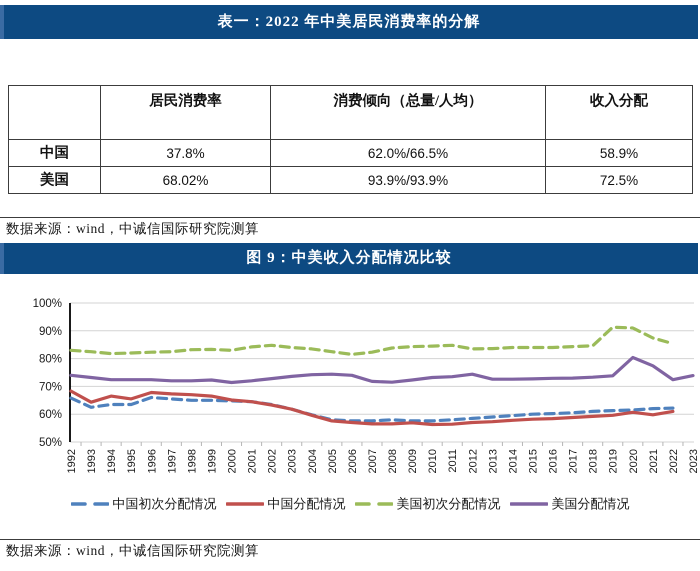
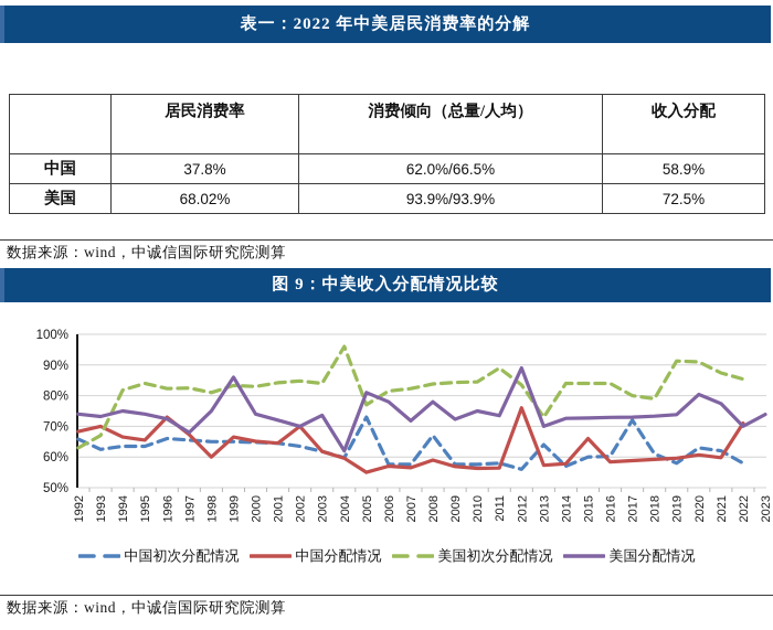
美国初次分配情况/1992: 83% -> 63%
中国分配情况/1993: 64% -> 70%
美国初次分配情况/1993: 82% -> 67%
美国分配情况/1994: 72% -> 75%
美国初次分配情况/1995: 82% -> 84%
美国分配情况/1995: 72% -> 74%
中国分配情况/1996: 68% -> 73%
美国分配情况/1997: 72% -> 68%
中国分配情况/1998: 67% -> 60%
美国初次分配情况/1998: 83% -> 81%
美国分配情况/1998: 72% -> 75%
美国分配情况/1999: 72% -> 86%
美国分配情况/2000: 71% -> 74%
中国分配情况/2002: 63% -> 70%
美国分配情况/2002: 73% -> 70%
美国初次分配情况/2004: 84% -> 96%
美国分配情况/2004: 74% -> 62%
中国初次分配情况/2005: 58% -> 73%
中国分配情况/2005: 58% -> 55%
美国初次分配情况/2005: 82% -> 77%
美国分配情况/2005: 74% -> 81%
美国分配情况/2006: 74% -> 78%
中国初次分配情况/2008: 58% -> 67%
中国分配情况/2008: 56% -> 59%
美国分配情况/2008: 72% -> 78%
美国分配情况/2010: 73% -> 75%
美国初次分配情况/2011: 85% -> 89%
中国初次分配情况/2012: 58% -> 56%
中国分配情况/2012: 57% -> 76%
美国分配情况/2012: 74% -> 89%
中国初次分配情况/2013: 59% -> 64%
美国初次分配情况/2013: 84% -> 73%
美国分配情况/2013: 73% -> 70%
中国初次分配情况/2014: 60% -> 57%
中国分配情况/2015: 58% -> 66%
中国初次分配情况/2017: 60% -> 72%
美国初次分配情况/2017: 84% -> 80%
美国初次分配情况/2018: 85% -> 79%
中国初次分配情况/2019: 61% -> 58%
中国初次分配情况/2020: 62% -> 63%
中国初次分配情况/2022: 62% -> 58%
中国分配情况/2022: 61% -> 71%
美国分配情况/2022: 72% -> 70%
